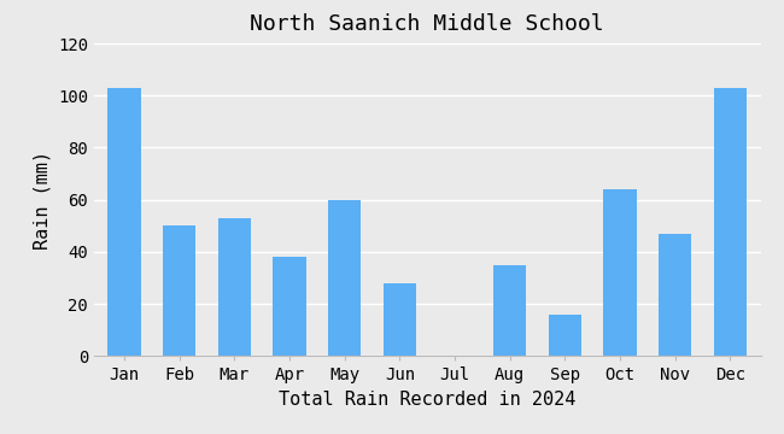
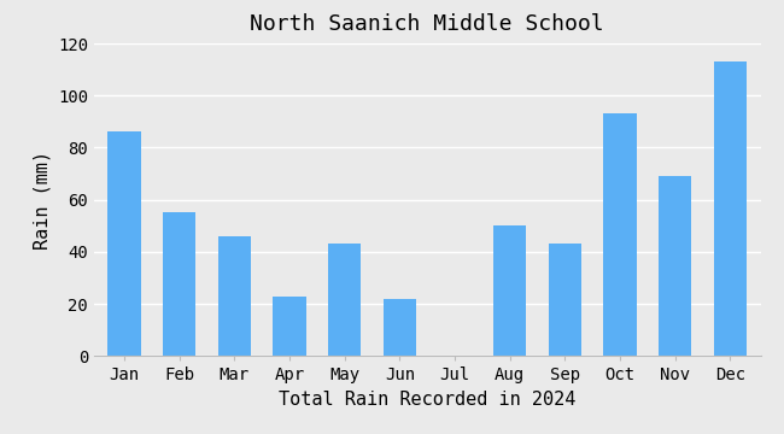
Jan: 103 -> 86
Feb: 50 -> 55
Mar: 53 -> 46
Apr: 38 -> 23
May: 60 -> 43
Jun: 28 -> 22
Aug: 35 -> 50
Sep: 16 -> 43
Oct: 64 -> 93
Nov: 47 -> 69
Dec: 103 -> 113
